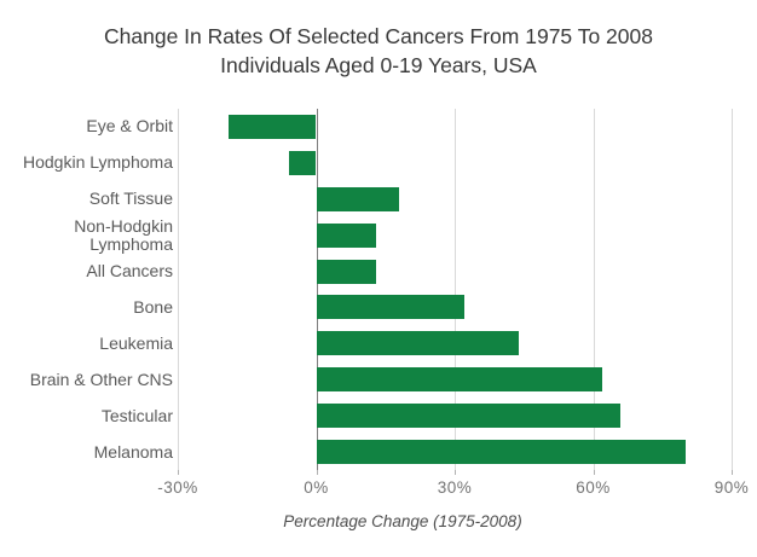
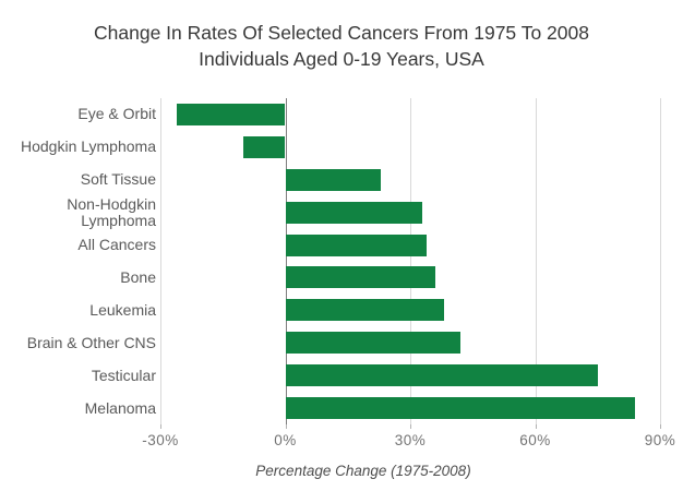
Eye & Orbit: -19% -> -26%
Hodgkin Lymphoma: -6% -> -10%
Soft Tissue: 18% -> 23%
Non-Hodgkin Lymphoma: 13% -> 33%
All Cancers: 13% -> 34%
Bone: 32% -> 36%
Leukemia: 44% -> 38%
Brain & Other CNS: 62% -> 42%
Testicular: 66% -> 75%
Melanoma: 80% -> 84%
